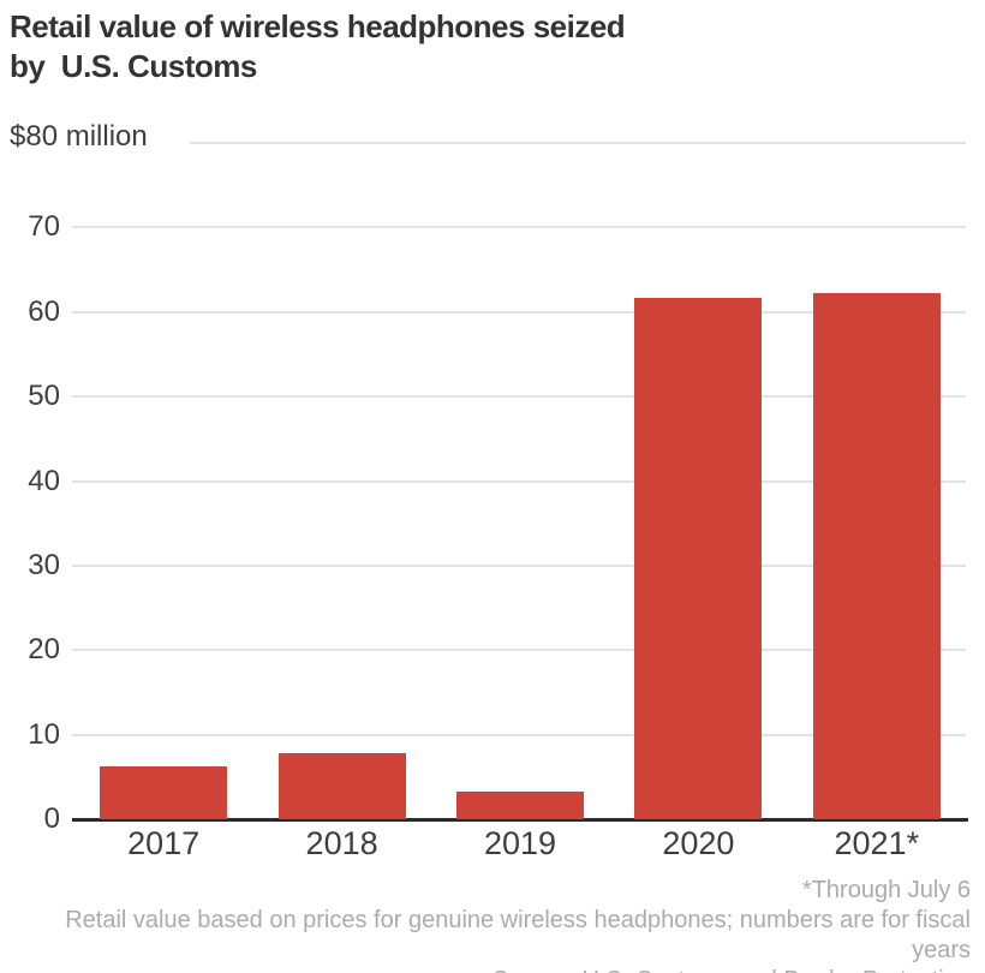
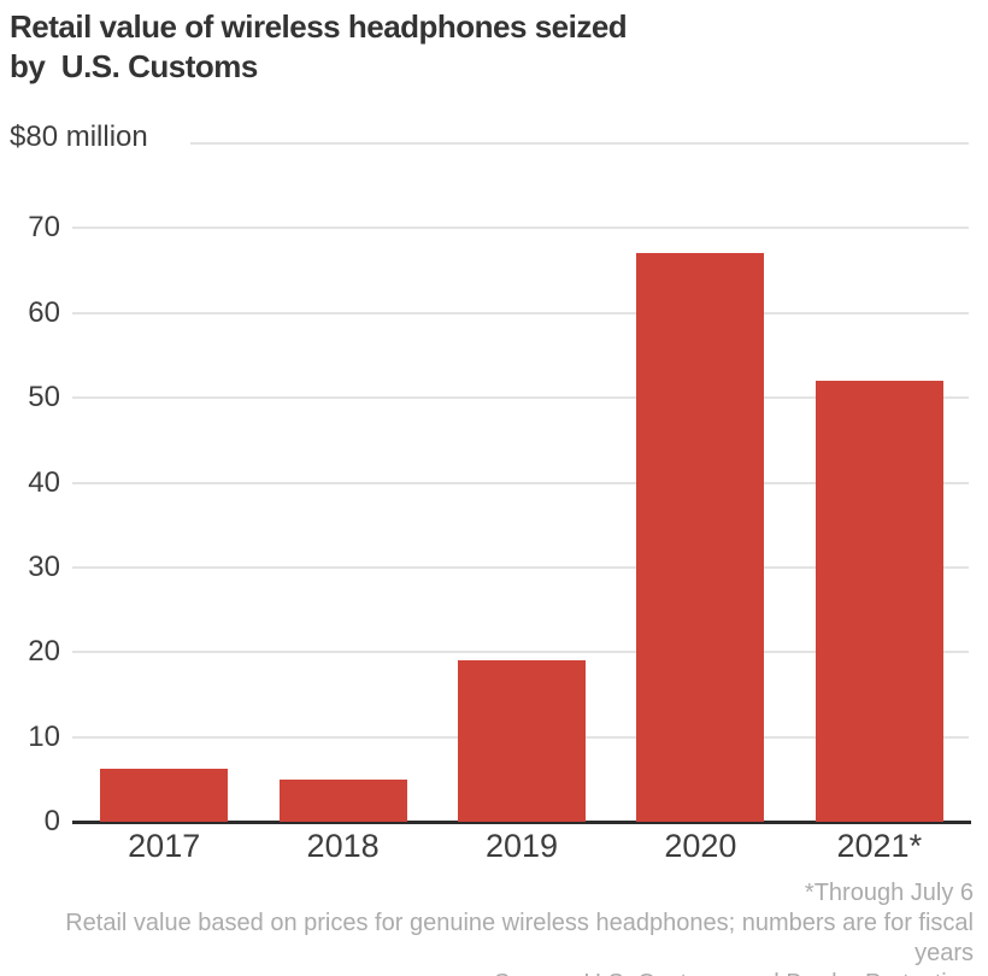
2018: 8 -> 5
2019: 3 -> 19
2020: 62 -> 67
2021*: 62 -> 52
